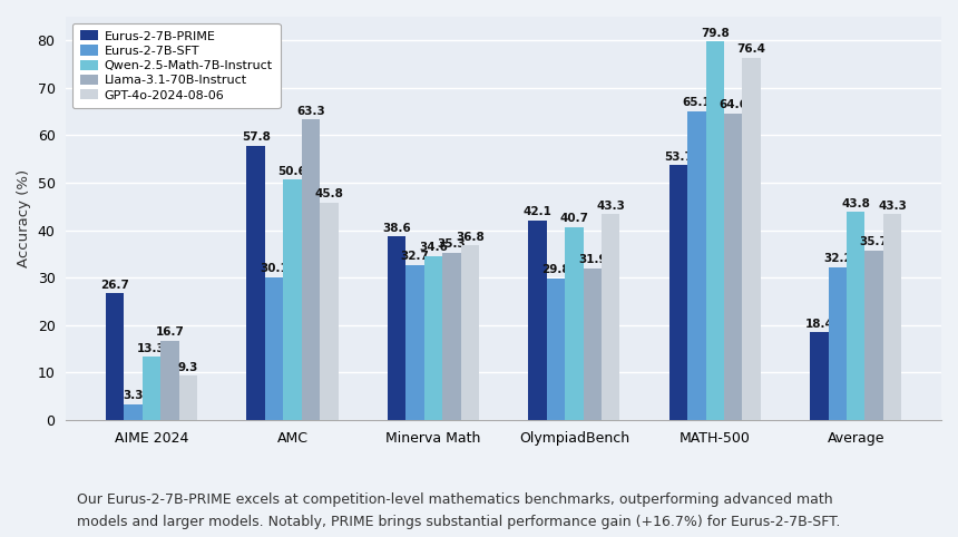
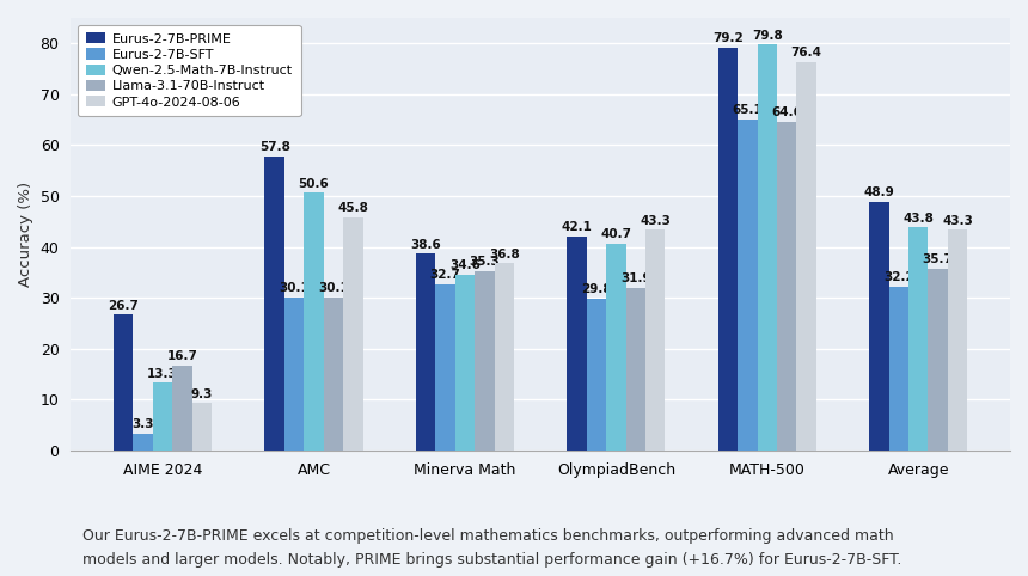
Llama-3.1-70B-Instruct/AMC: 63.3 -> 30.1
Eurus-2-7B-PRIME/MATH-500: 53.7 -> 79.2
Eurus-2-7B-PRIME/Average: 18.4 -> 48.9
